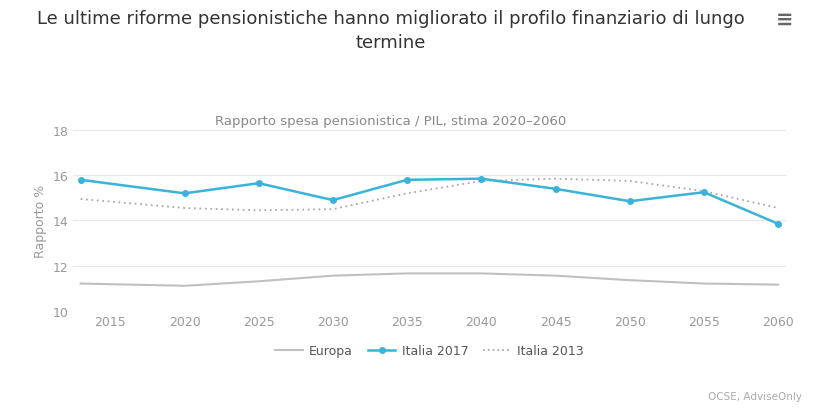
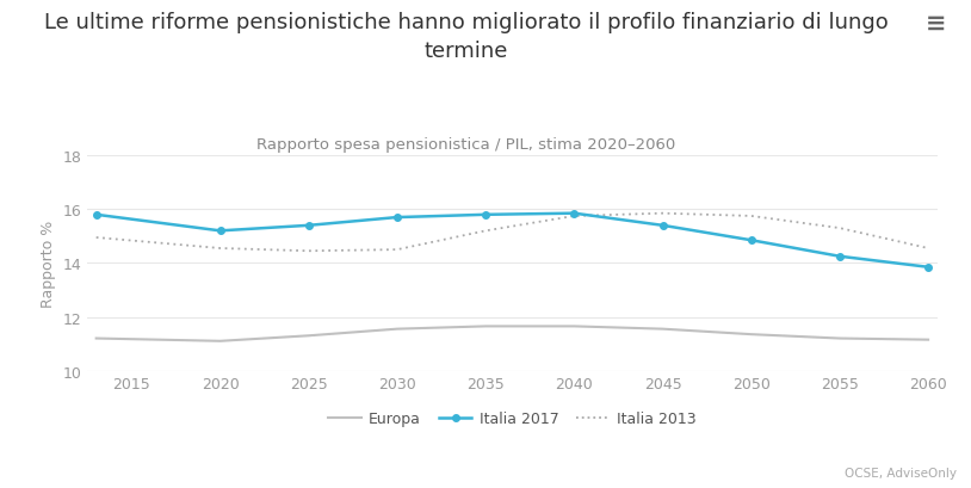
Italia 2017/2025: 15.65 -> 15.40
Italia 2017/2030: 14.90 -> 15.70
Italia 2017/2055: 15.25 -> 14.25
